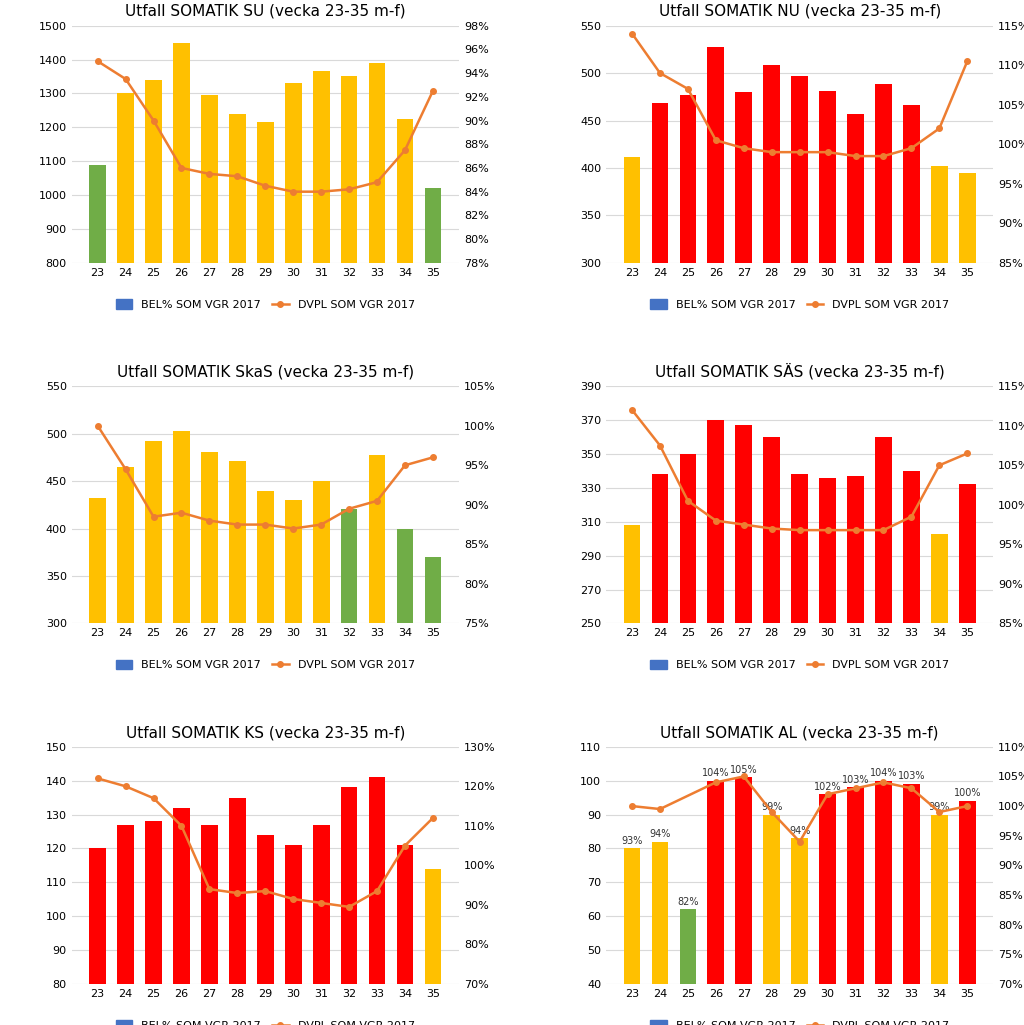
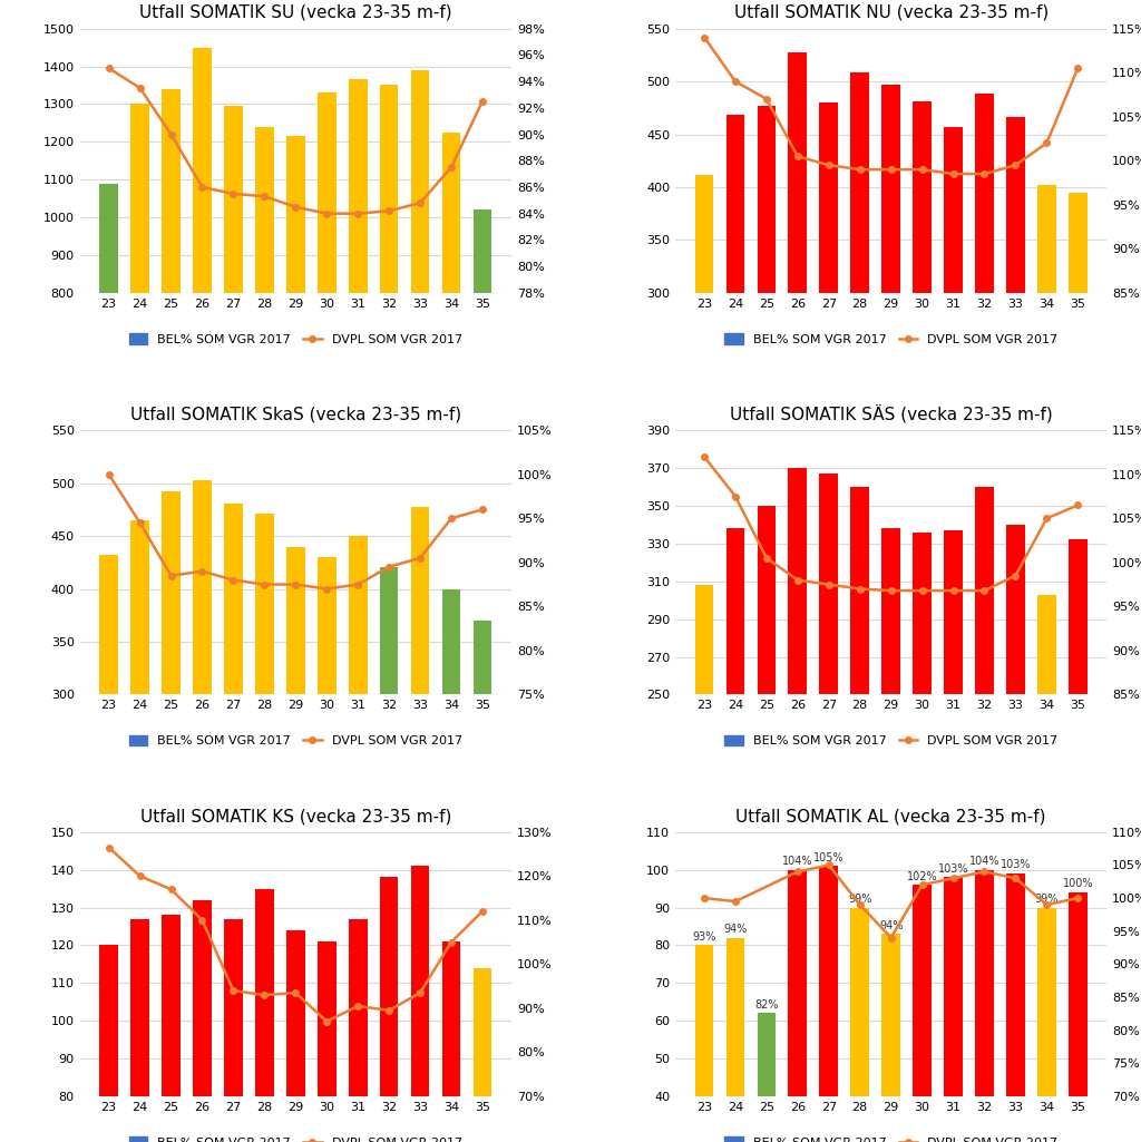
Utfall SOMATIK KS (vecka 23-35 m-f)/DVPL SOM VGR 2017/23: 122.0% -> 126.5%
Utfall SOMATIK KS (vecka 23-35 m-f)/DVPL SOM VGR 2017/30: 91.5% -> 87.0%
